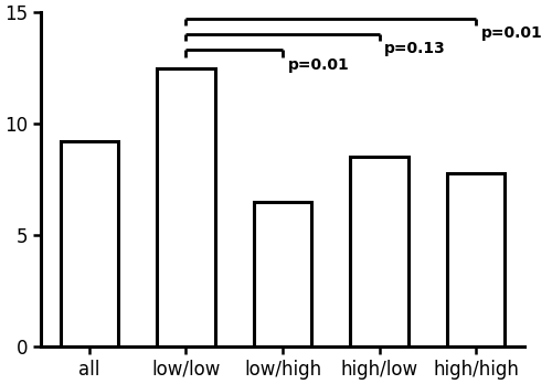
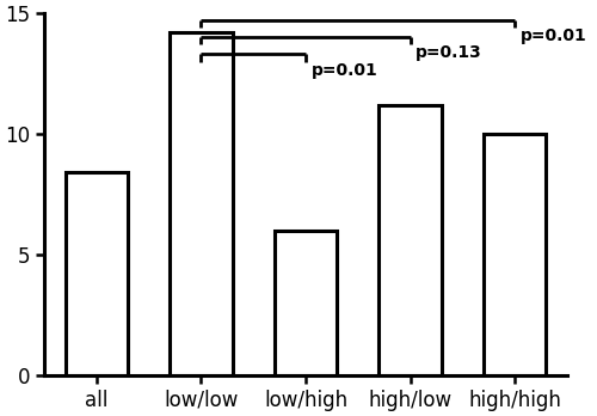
all: 9.2 -> 8.4
low/low: 12.5 -> 14.2
low/high: 6.5 -> 6.0
high/low: 8.5 -> 11.2
high/high: 7.8 -> 10.0
